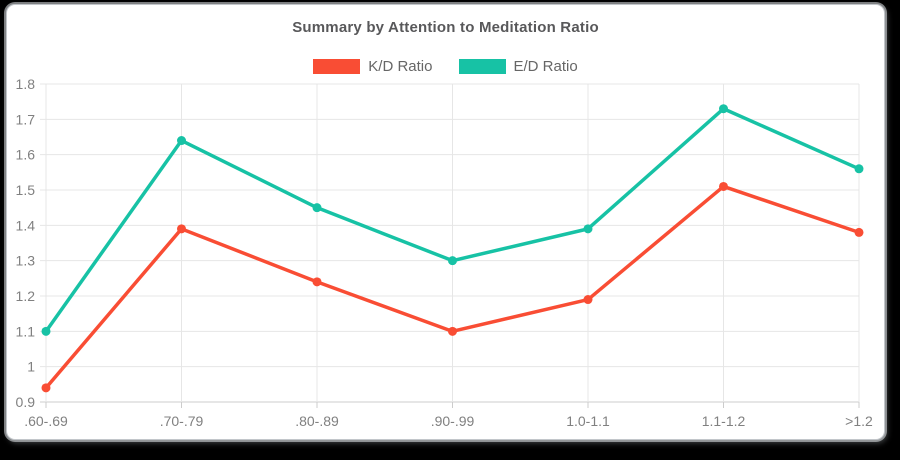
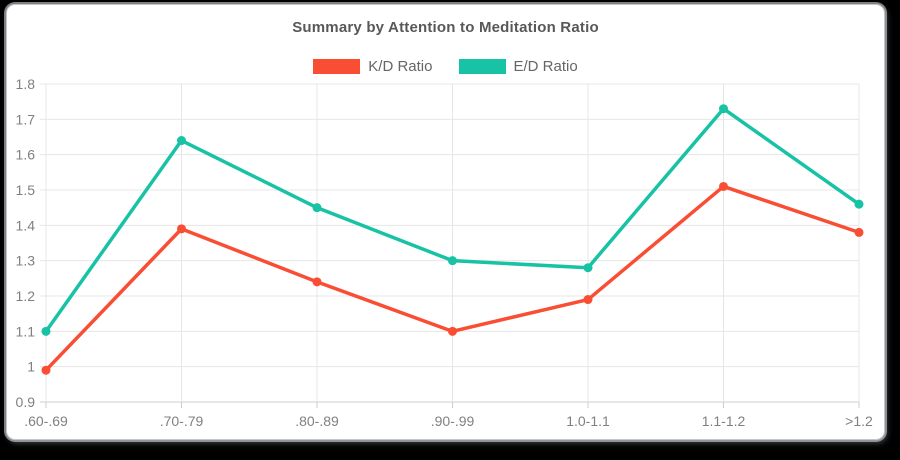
K/D Ratio/.60-.69: 0.94 -> 0.99
E/D Ratio/1.0-1.1: 1.39 -> 1.28
E/D Ratio/>1.2: 1.56 -> 1.46
